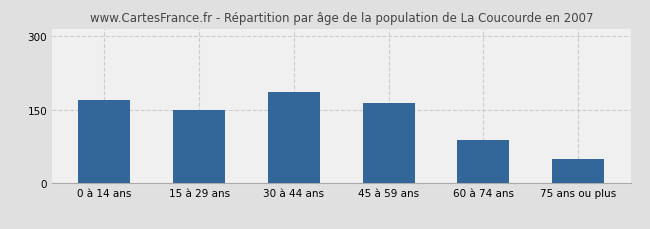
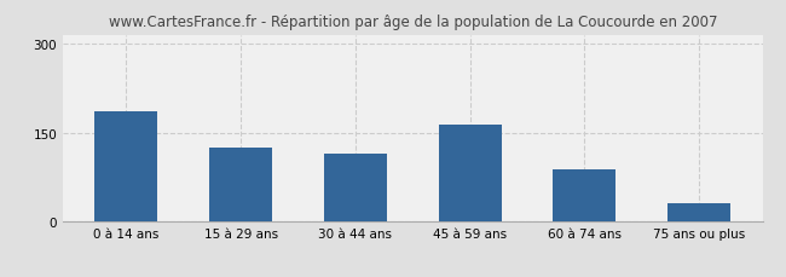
0 à 14 ans: 170 -> 185
15 à 29 ans: 150 -> 125
30 à 44 ans: 185 -> 115
75 ans ou plus: 50 -> 30
